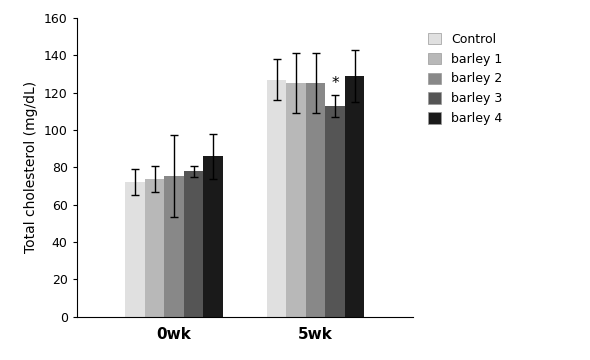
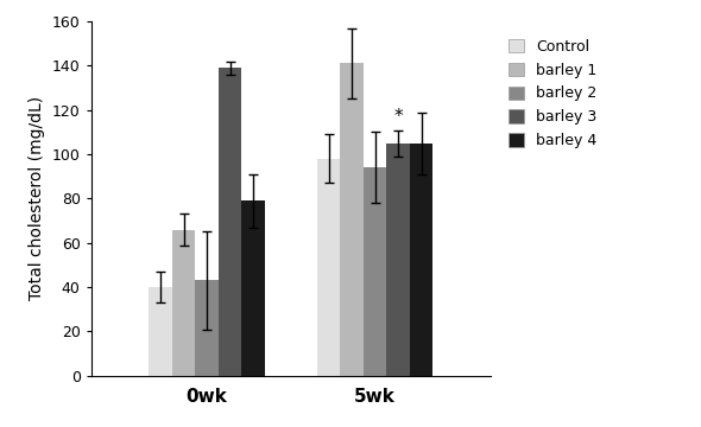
Control/0wk: 72 -> 40
barley 1/0wk: 74 -> 66
barley 2/0wk: 76 -> 43
barley 3/0wk: 78 -> 139
barley 4/0wk: 86 -> 79
Control/5wk: 127 -> 98
barley 1/5wk: 125 -> 141
barley 2/5wk: 125 -> 94
barley 3/5wk: 113 -> 105
barley 4/5wk: 129 -> 105
